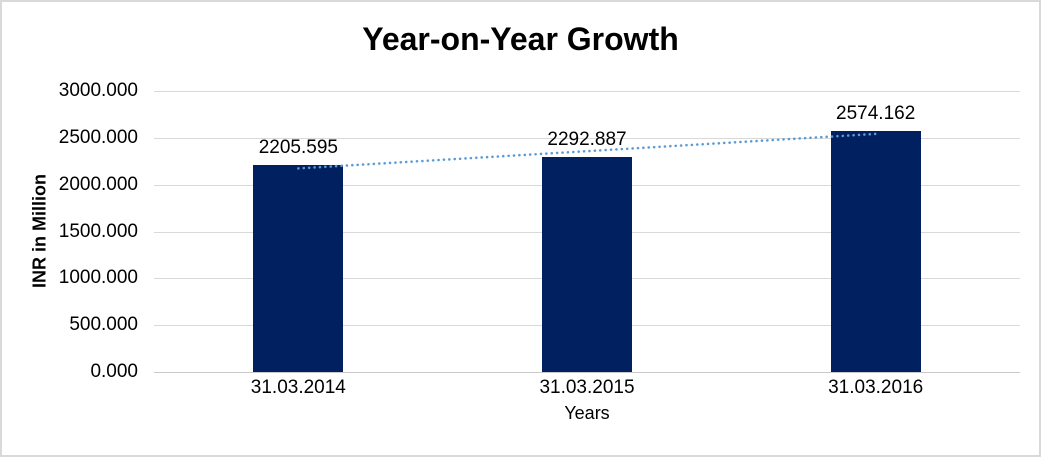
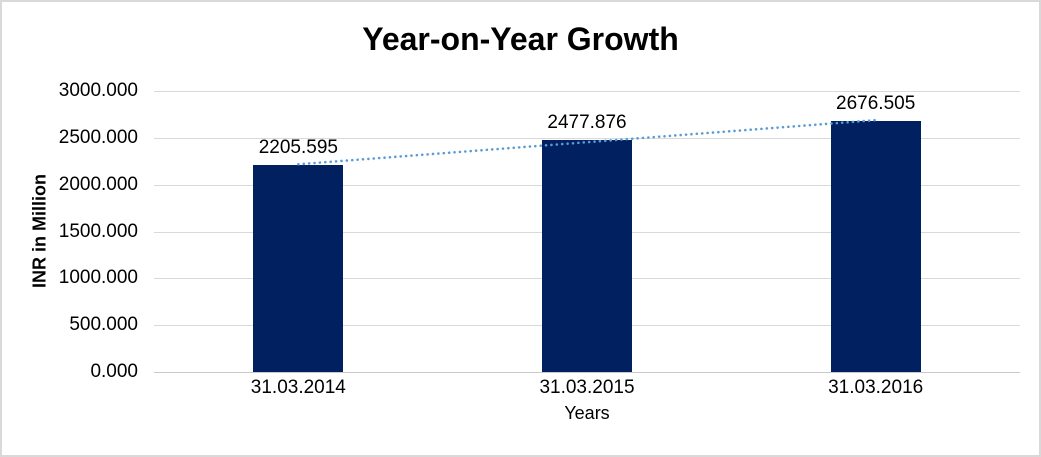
31.03.2015: 2292.887 -> 2477.876
31.03.2016: 2574.162 -> 2676.505
